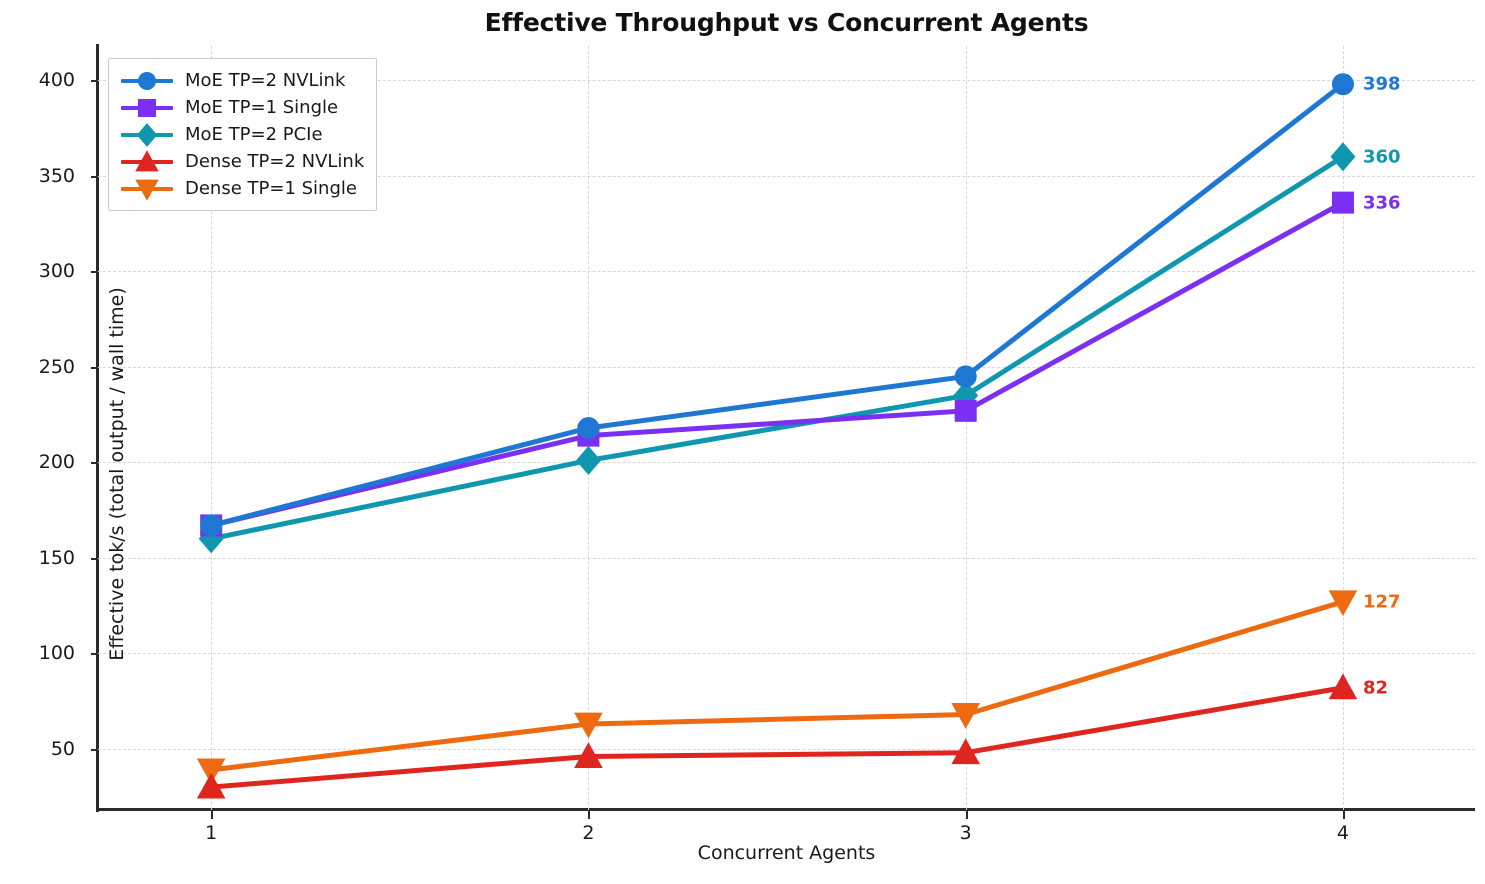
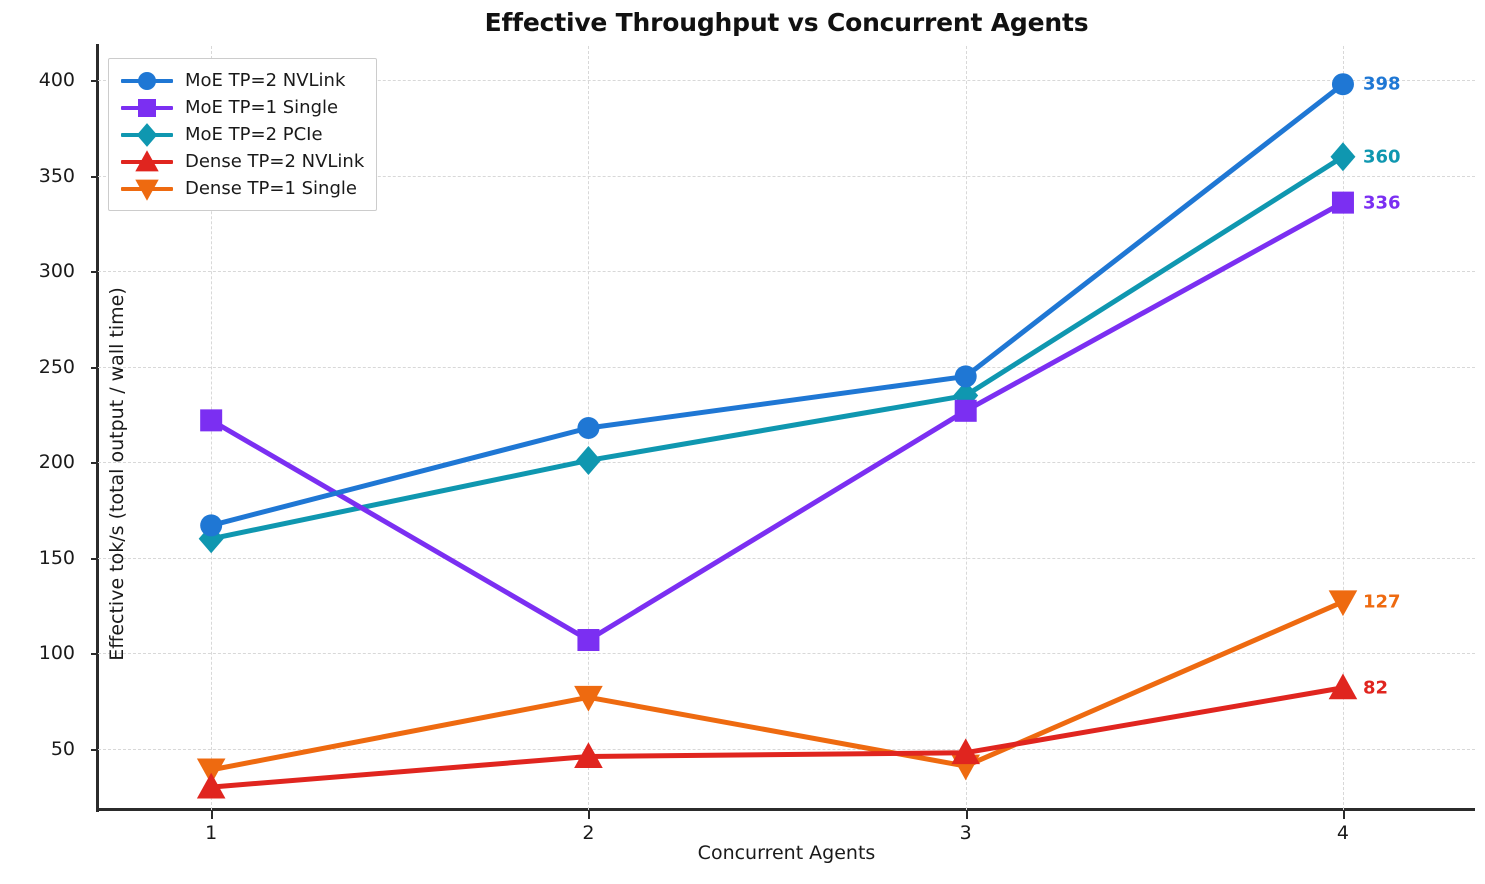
MoE TP=1 Single/1: 167 -> 222
MoE TP=1 Single/2: 214 -> 107
Dense TP=1 Single/2: 63 -> 77
Dense TP=1 Single/3: 68 -> 41
